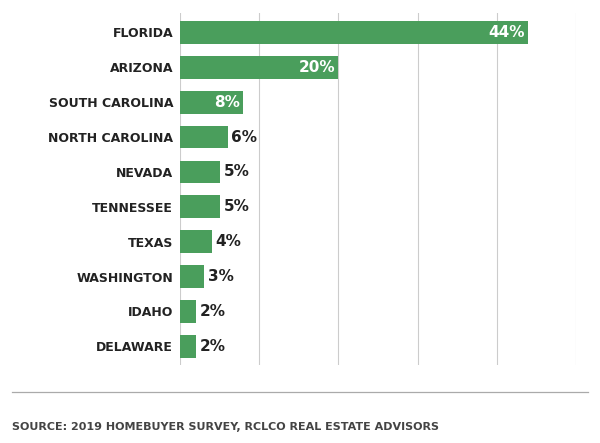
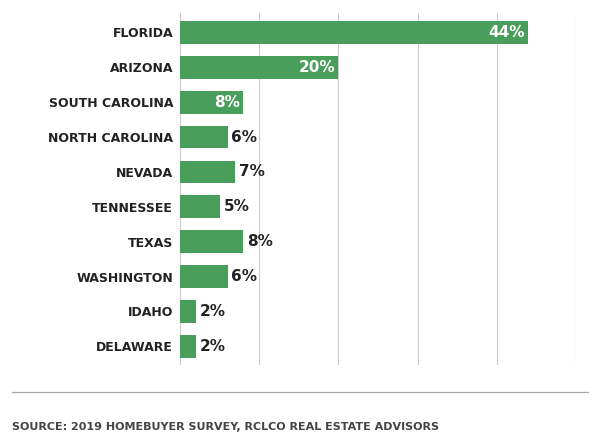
NEVADA: 5% -> 7%
TEXAS: 4% -> 8%
WASHINGTON: 3% -> 6%
